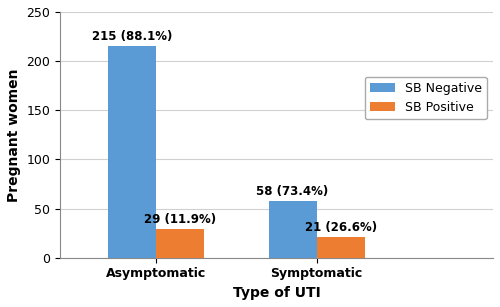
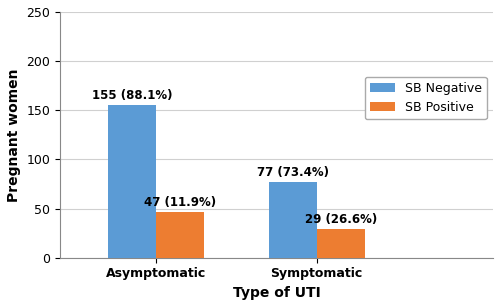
SB Negative/Asymptomatic: 215 -> 155
SB Positive/Asymptomatic: 29 -> 47
SB Negative/Symptomatic: 58 -> 77
SB Positive/Symptomatic: 21 -> 29
